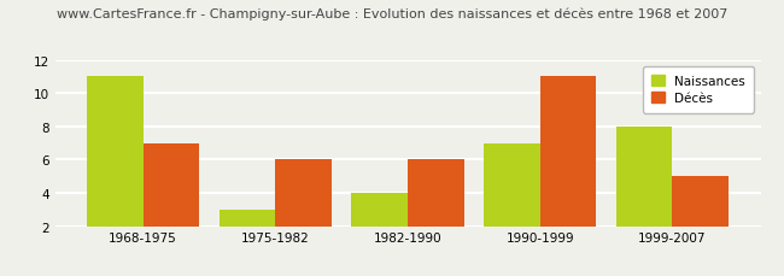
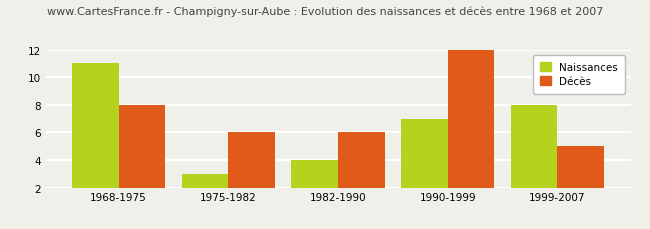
Décès/1968-1975: 7 -> 8
Décès/1990-1999: 11 -> 12
